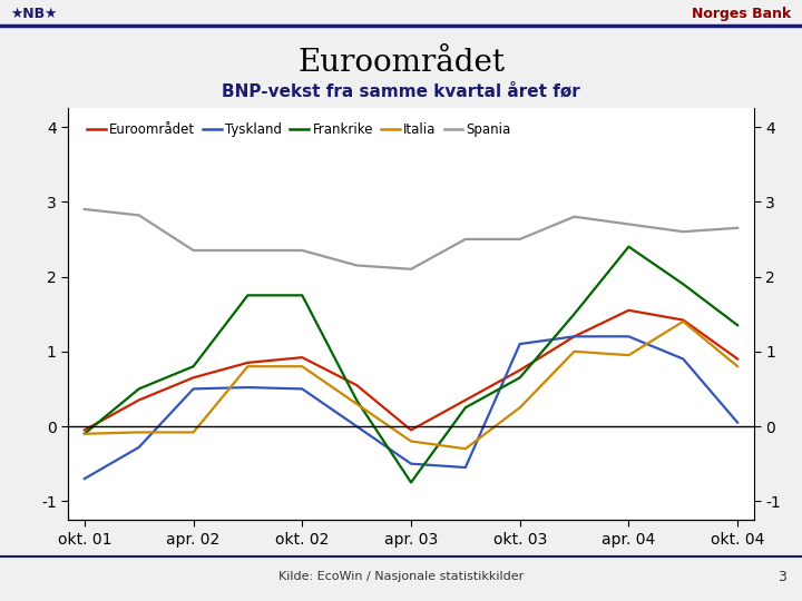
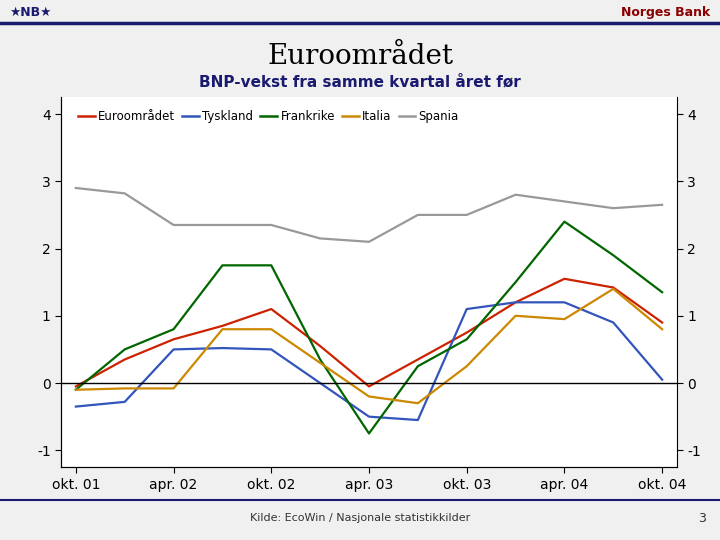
Tyskland/okt. 01: -0.70 -> -0.35
Euroområdet/okt. 02: 0.92 -> 1.10
